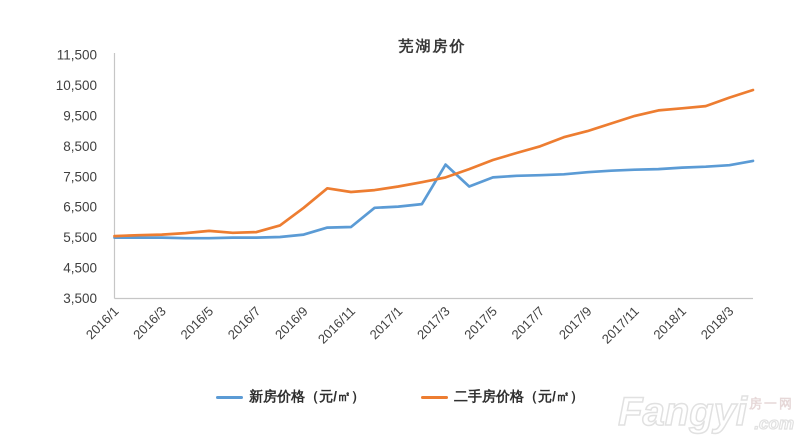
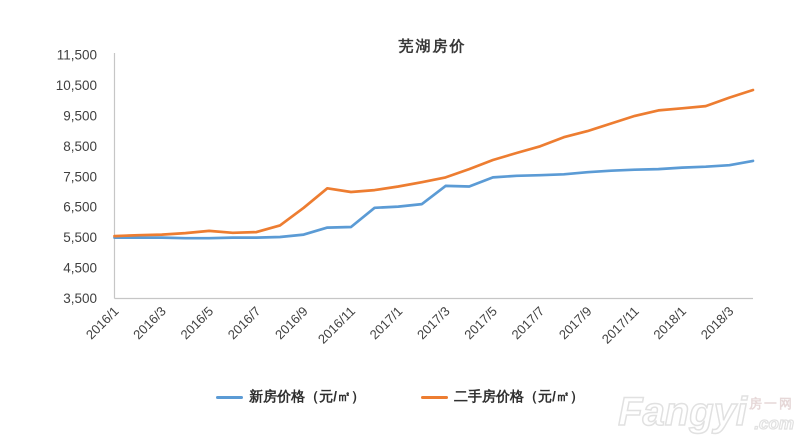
新房价格（元/㎡）/2017/3: 7900 -> 7200
